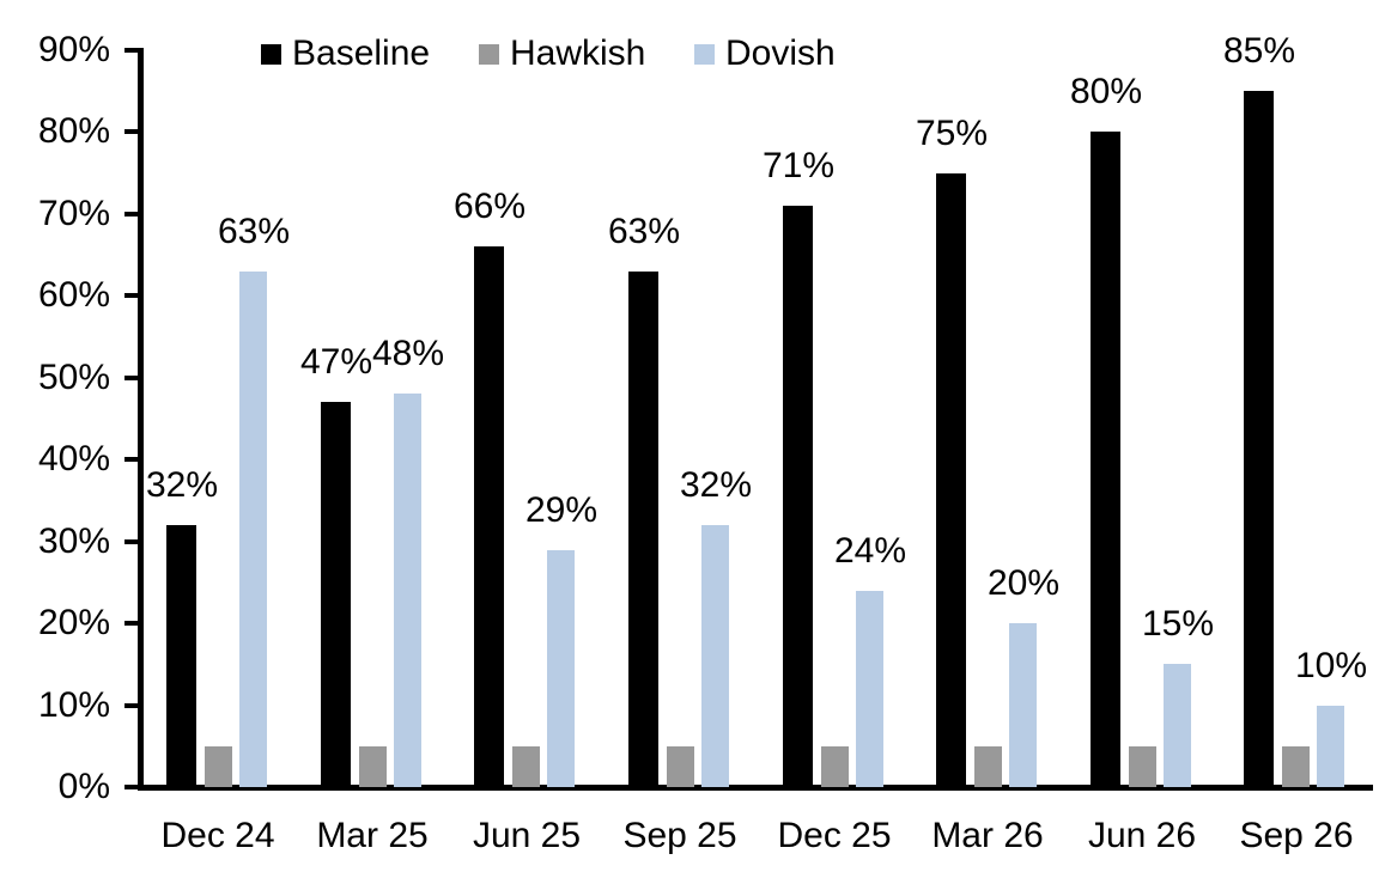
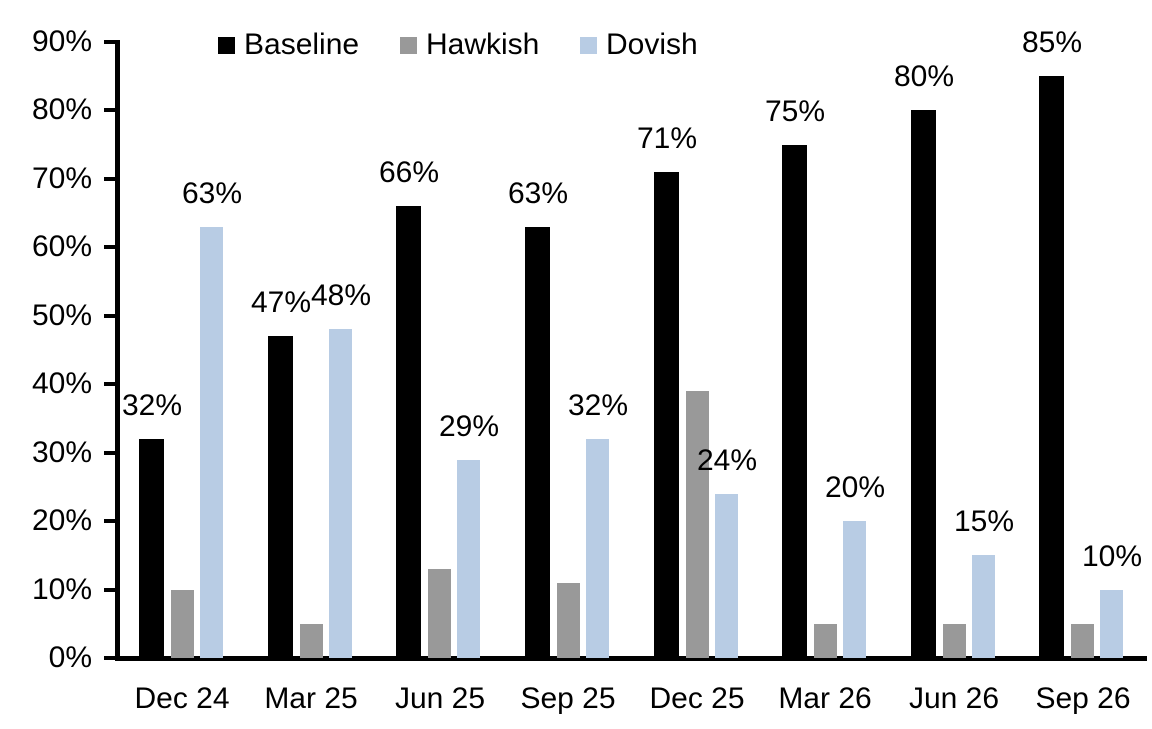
Hawkish/Dec 24: 5% -> 10%
Hawkish/Jun 25: 5% -> 13%
Hawkish/Sep 25: 5% -> 11%
Hawkish/Dec 25: 5% -> 39%
